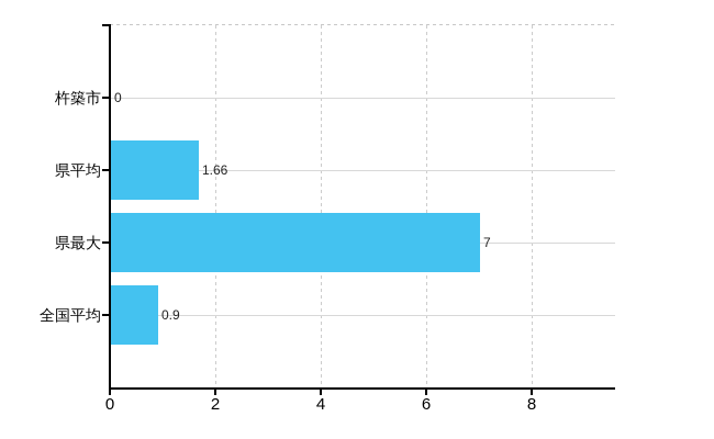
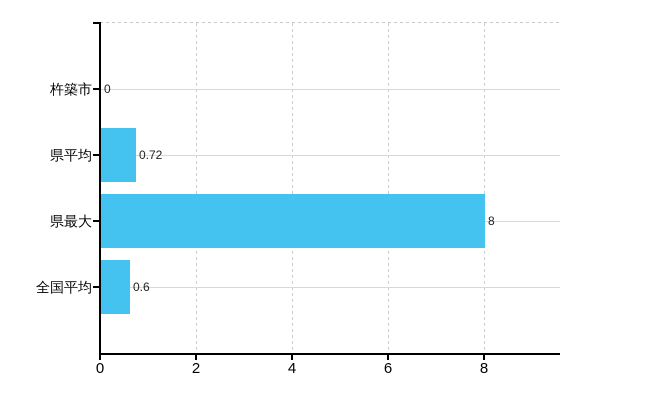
県平均: 1.66 -> 0.72
県最大: 7 -> 8
全国平均: 0.9 -> 0.6
